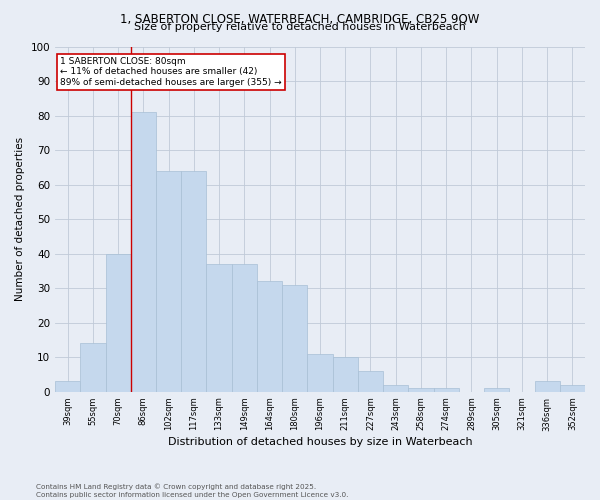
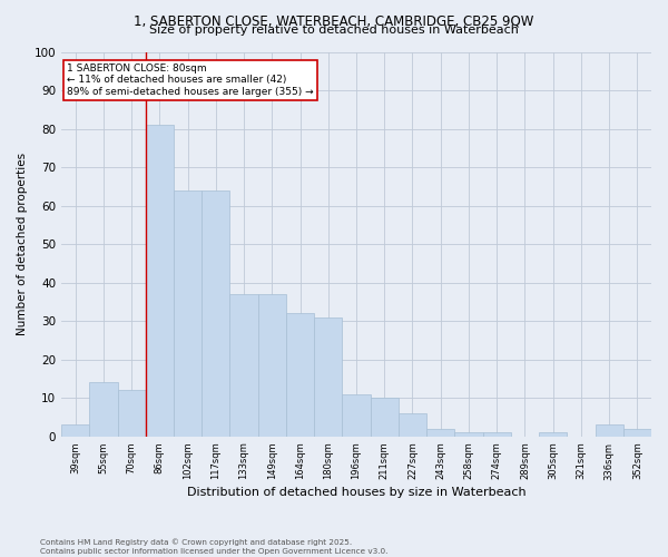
70sqm: 40 -> 12
